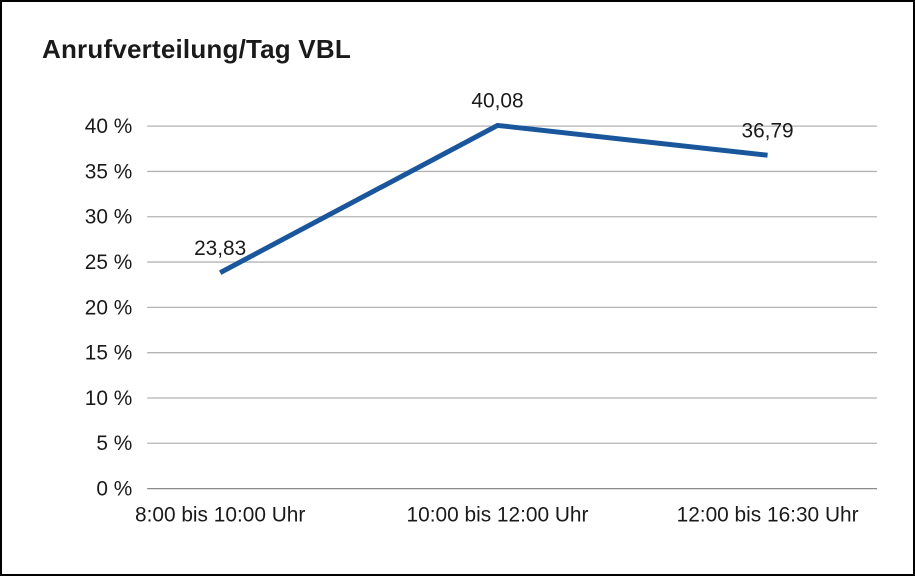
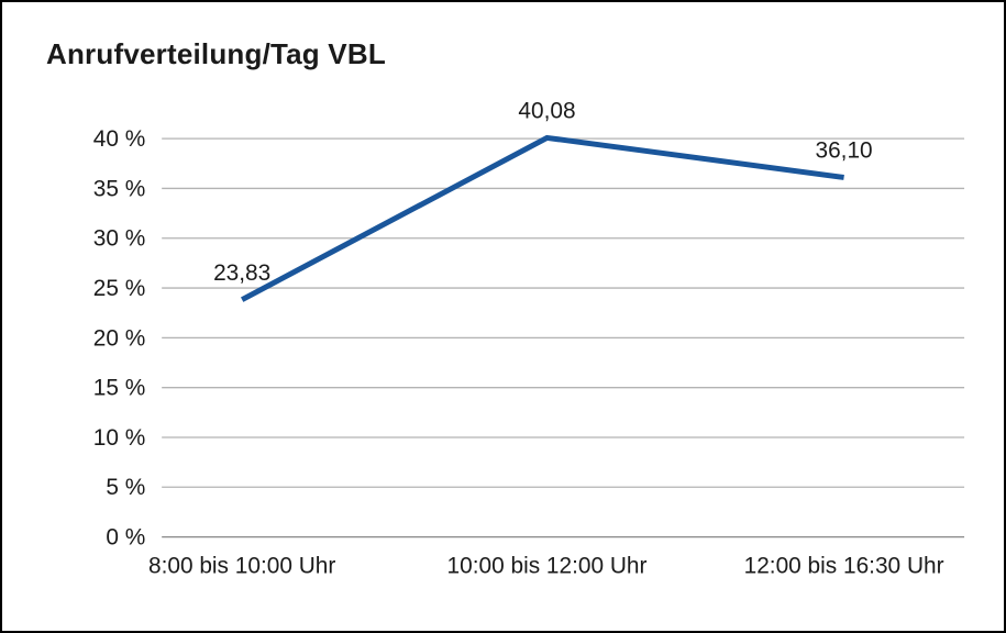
12:00 bis 16:30 Uhr: 36,79 -> 36,10
